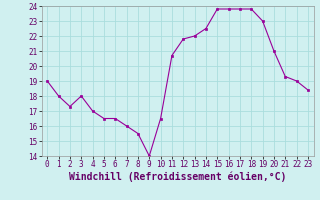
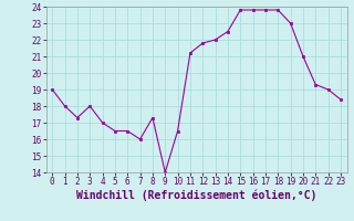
8: 15.5 -> 17.3
11: 20.7 -> 21.2
